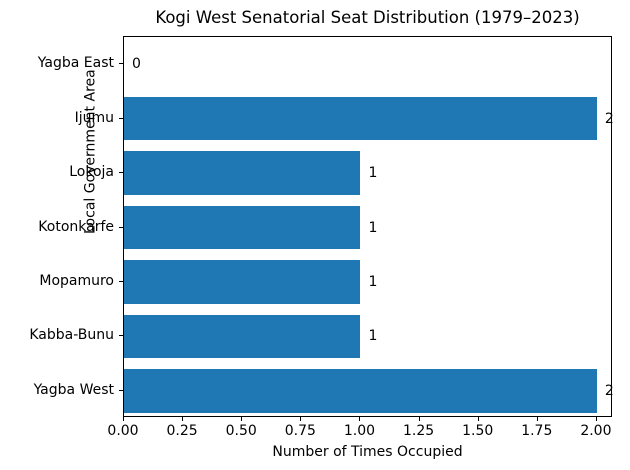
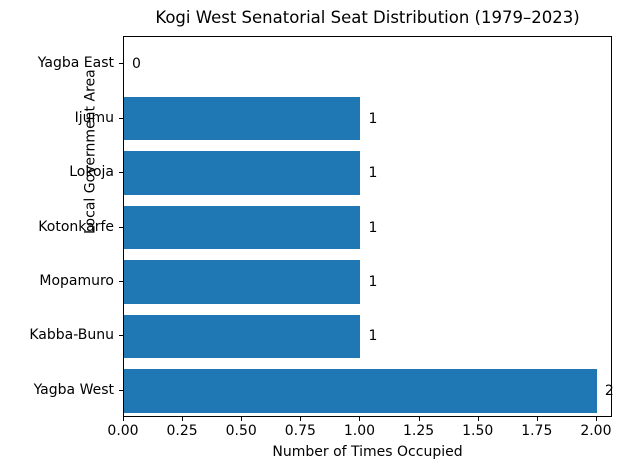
Ijumu: 2 -> 1
